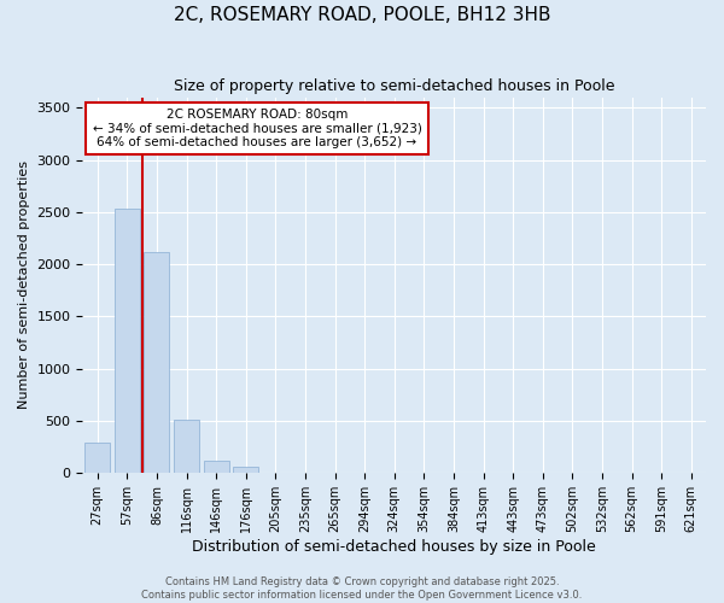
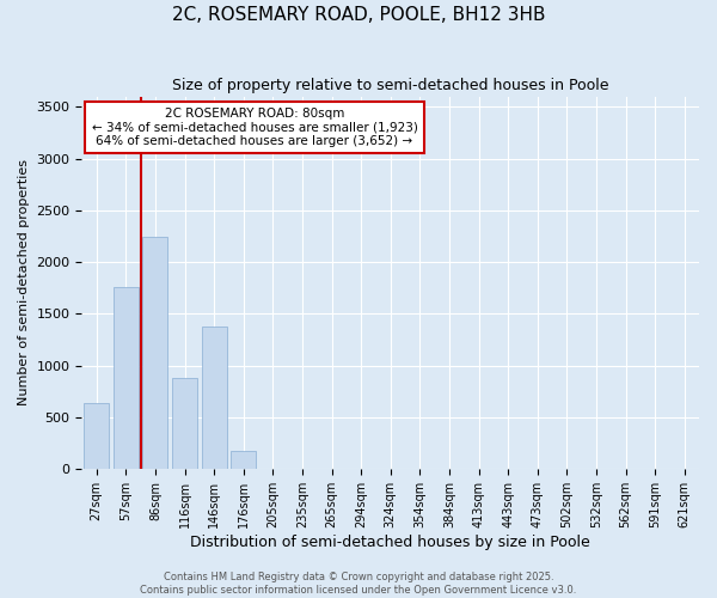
27sqm: 290 -> 640
57sqm: 2530 -> 1760
86sqm: 2120 -> 2240
116sqm: 510 -> 880
146sqm: 120 -> 1380
176sqm: 60 -> 180
